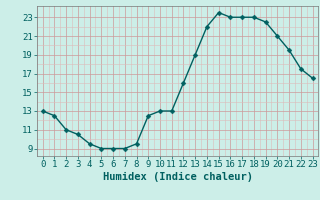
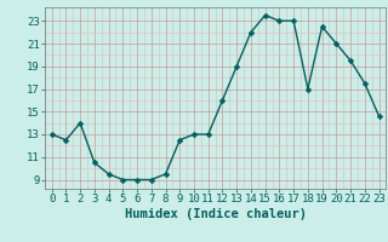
2: 11.0 -> 14.0
18: 23.0 -> 17.0
23: 16.5 -> 14.6
